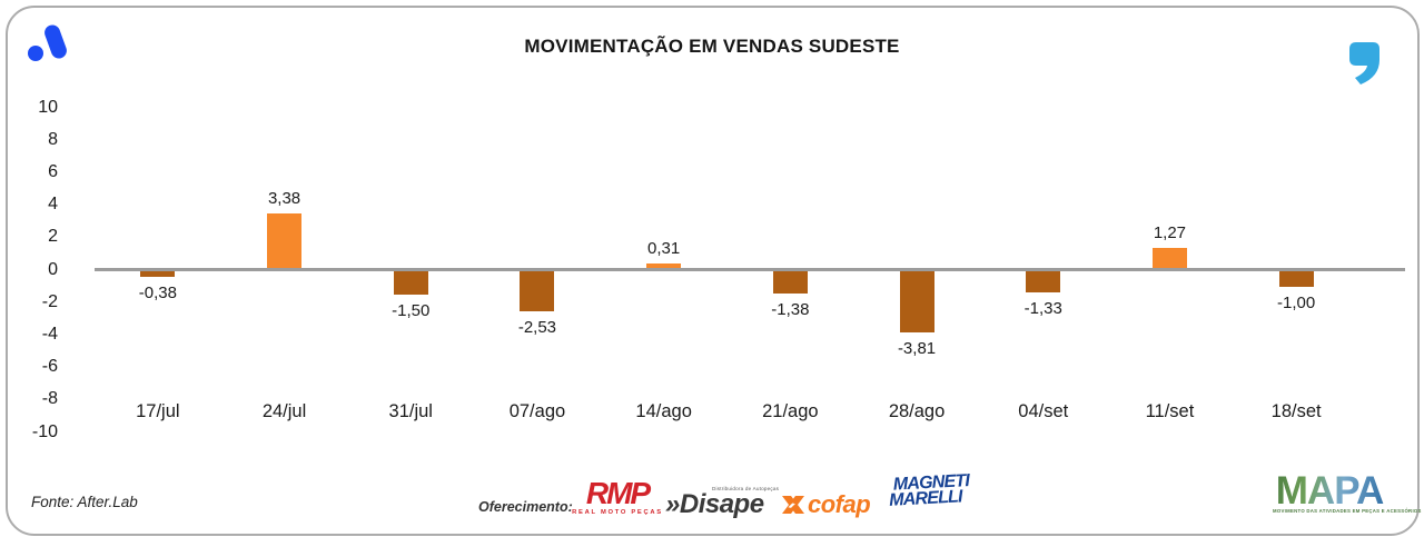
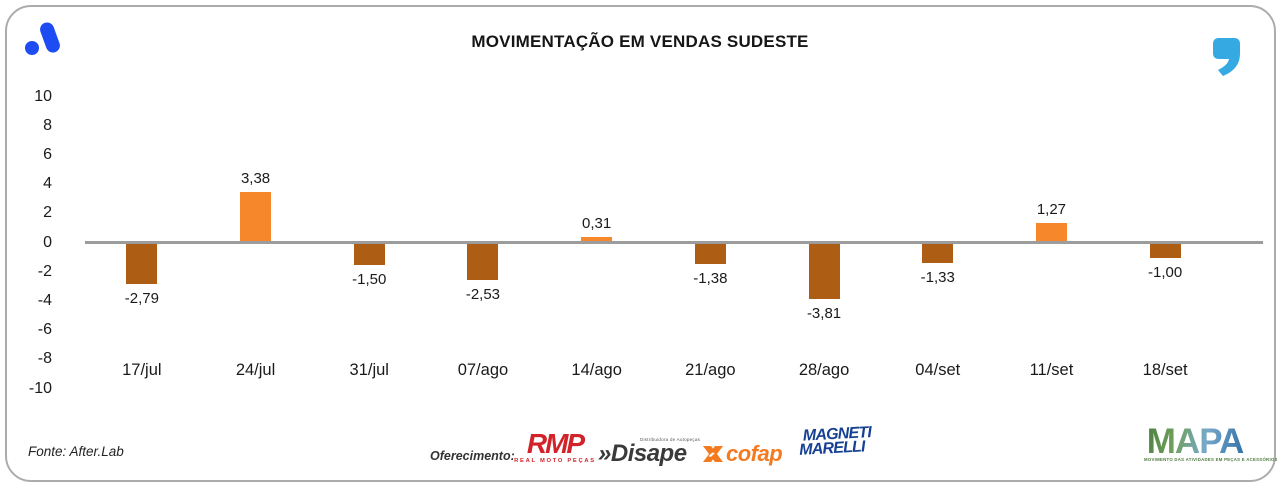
17/jul: -0,38 -> -2,79
